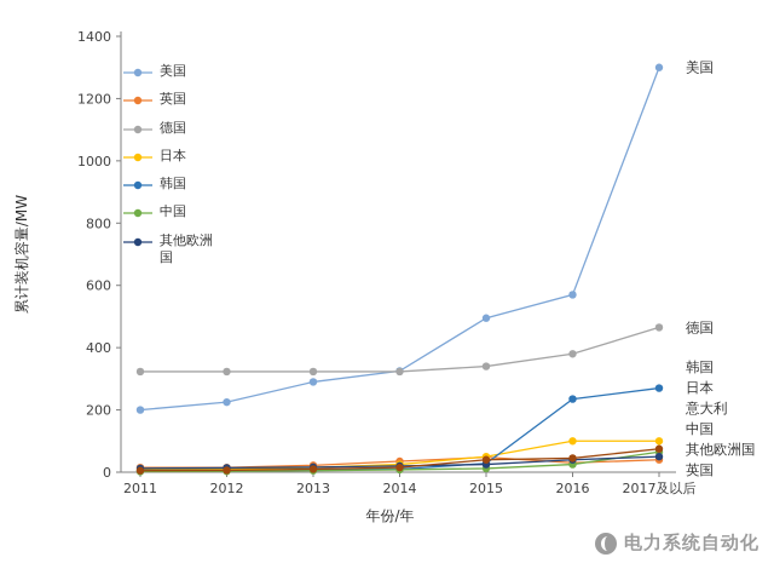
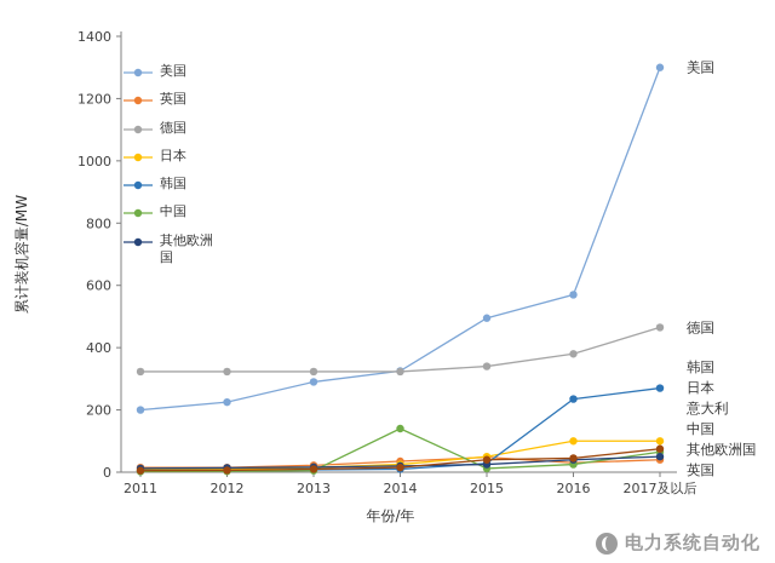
中国/2014: 10 -> 140
